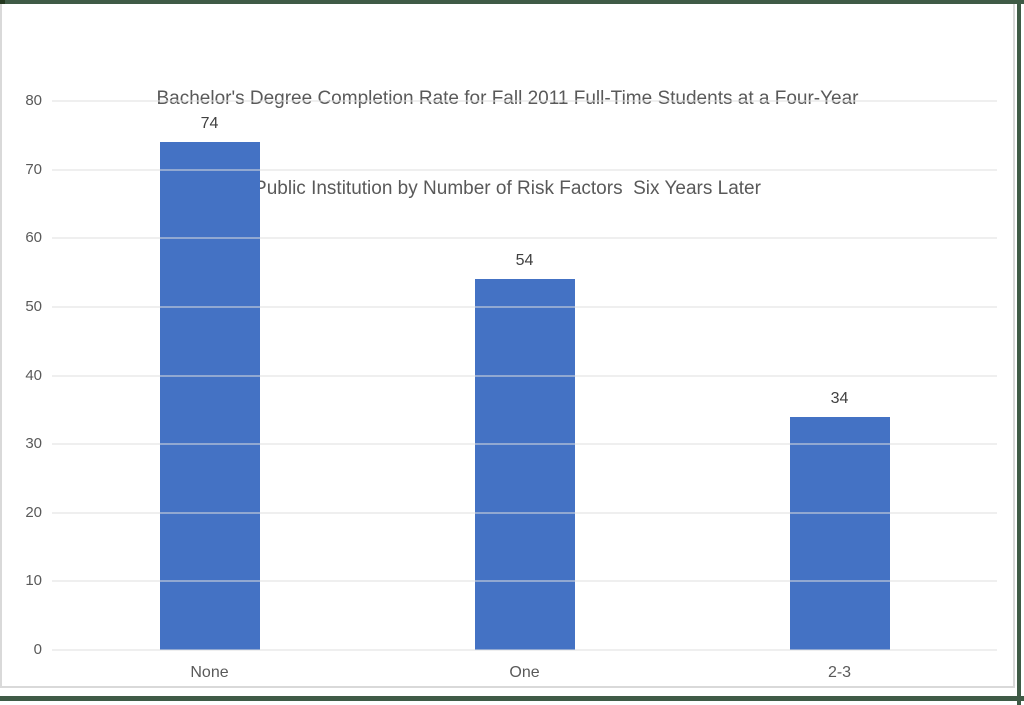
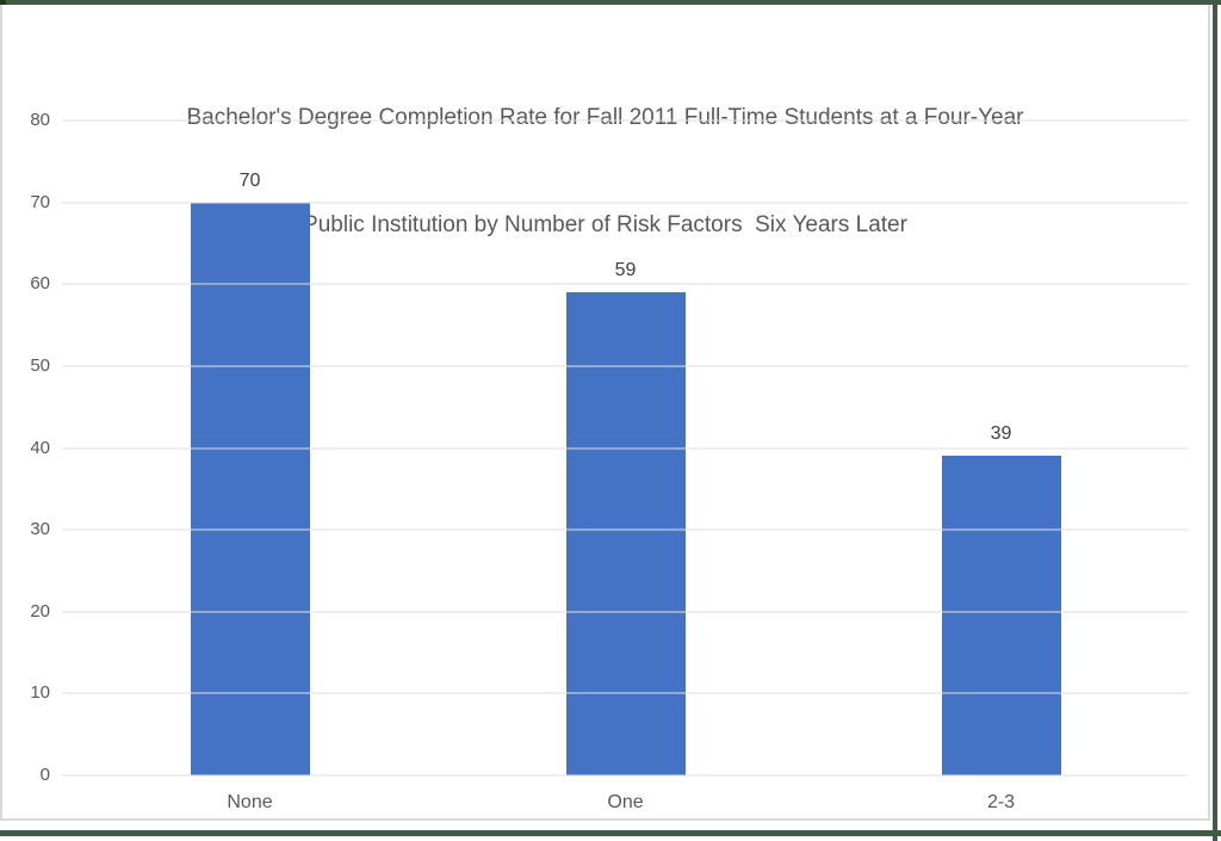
None: 74 -> 70
One: 54 -> 59
2-3: 34 -> 39
